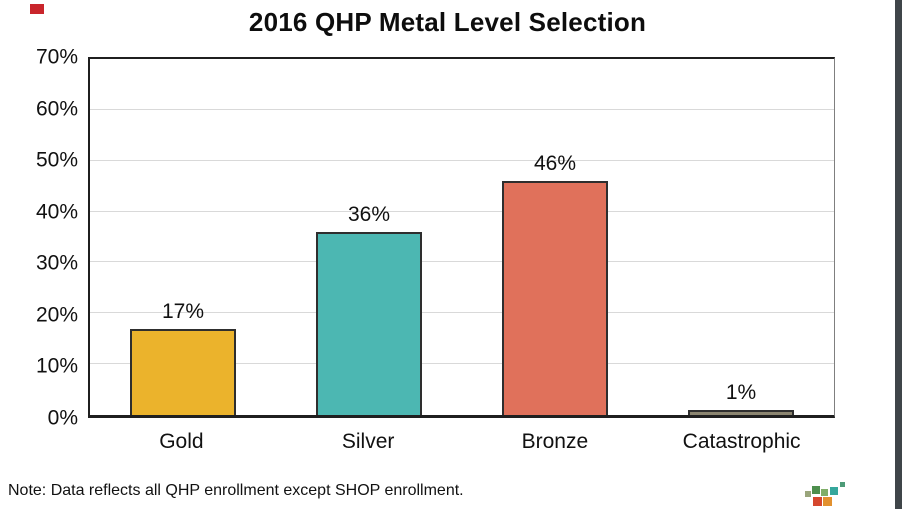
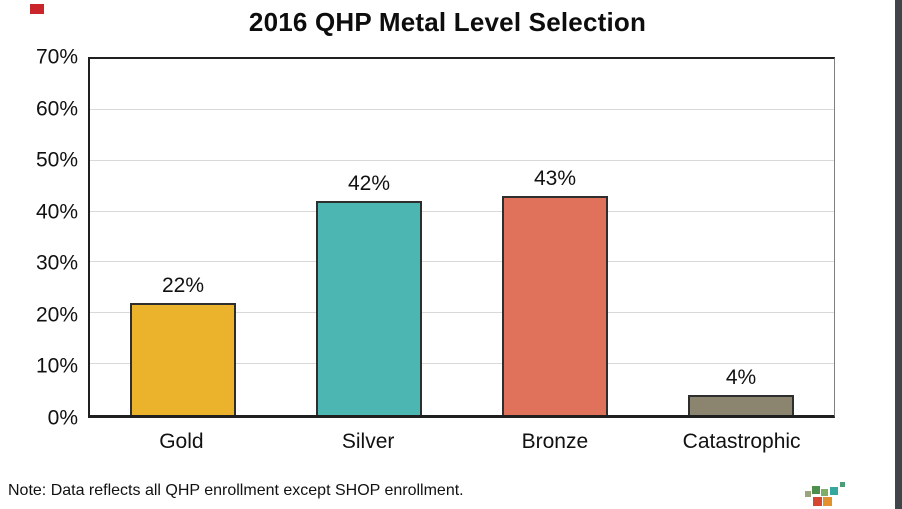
Gold: 17% -> 22%
Silver: 36% -> 42%
Bronze: 46% -> 43%
Catastrophic: 1% -> 4%
